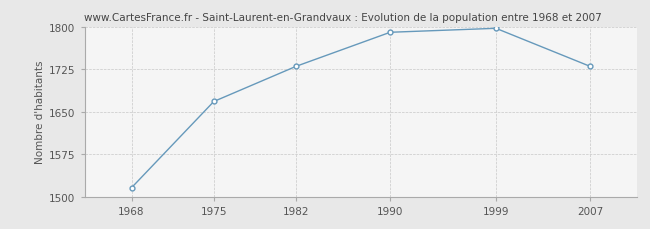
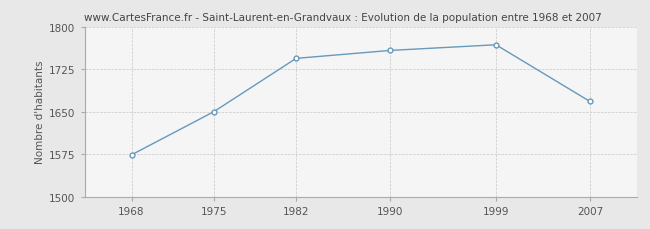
1968: 1516 -> 1574
1975: 1668 -> 1650
1982: 1730 -> 1744
1990: 1790 -> 1758
1999: 1797 -> 1768
2007: 1730 -> 1668
